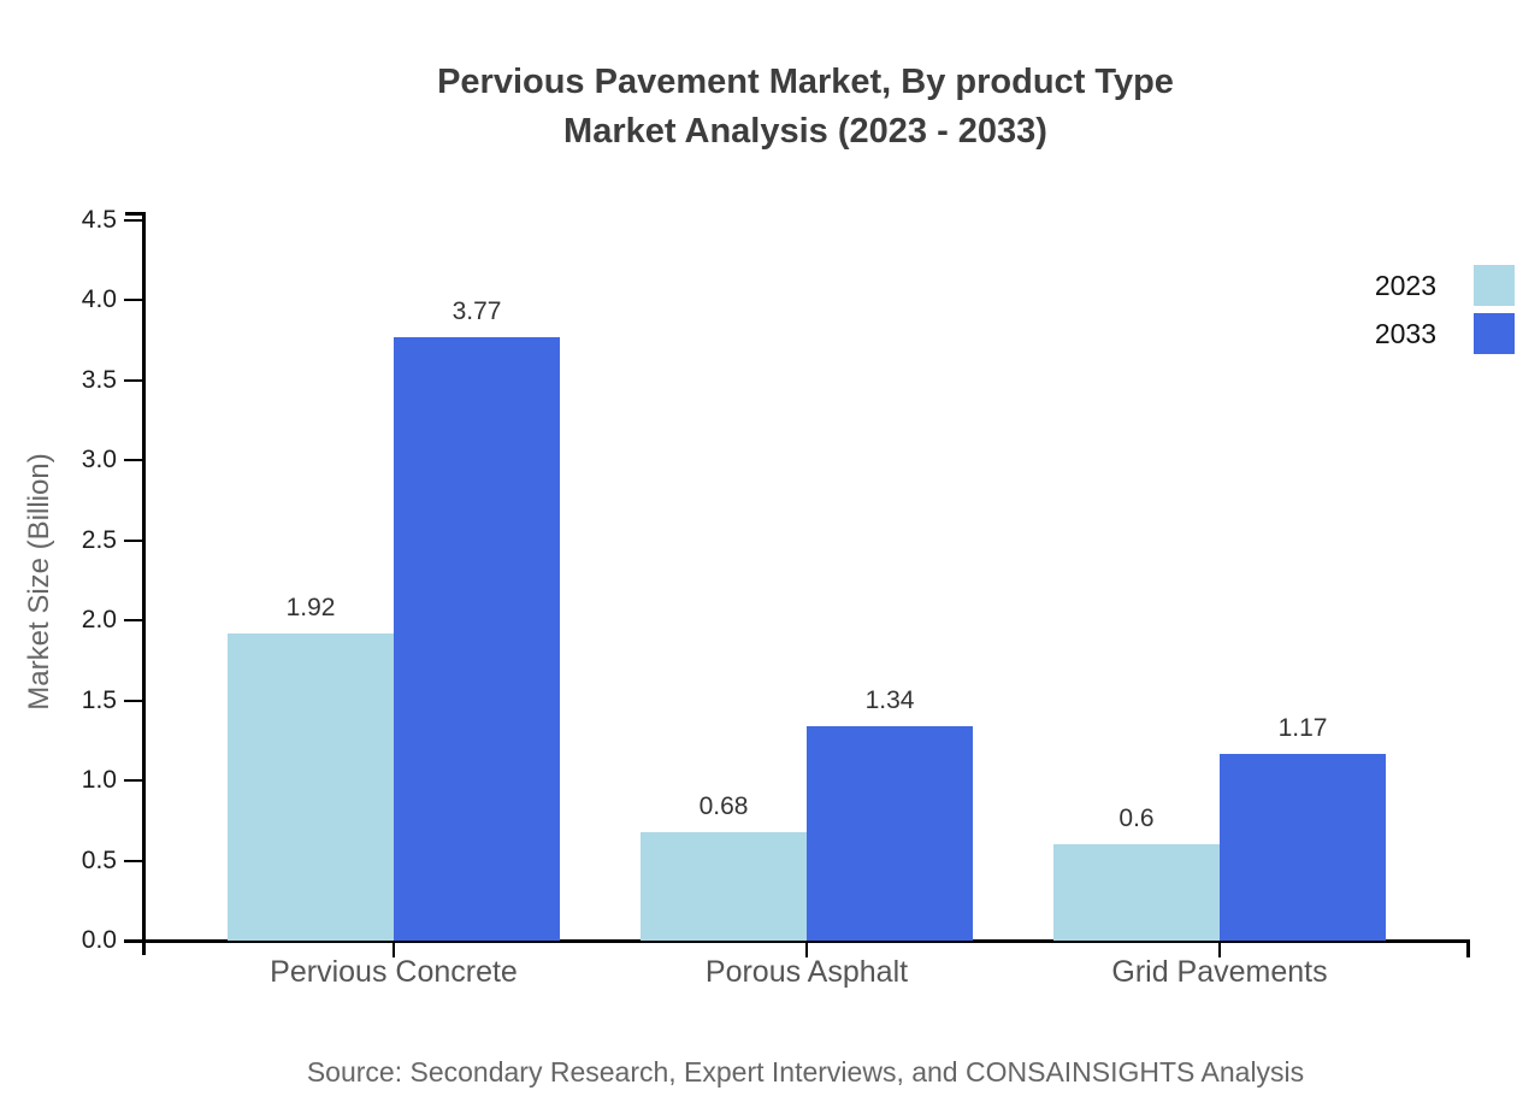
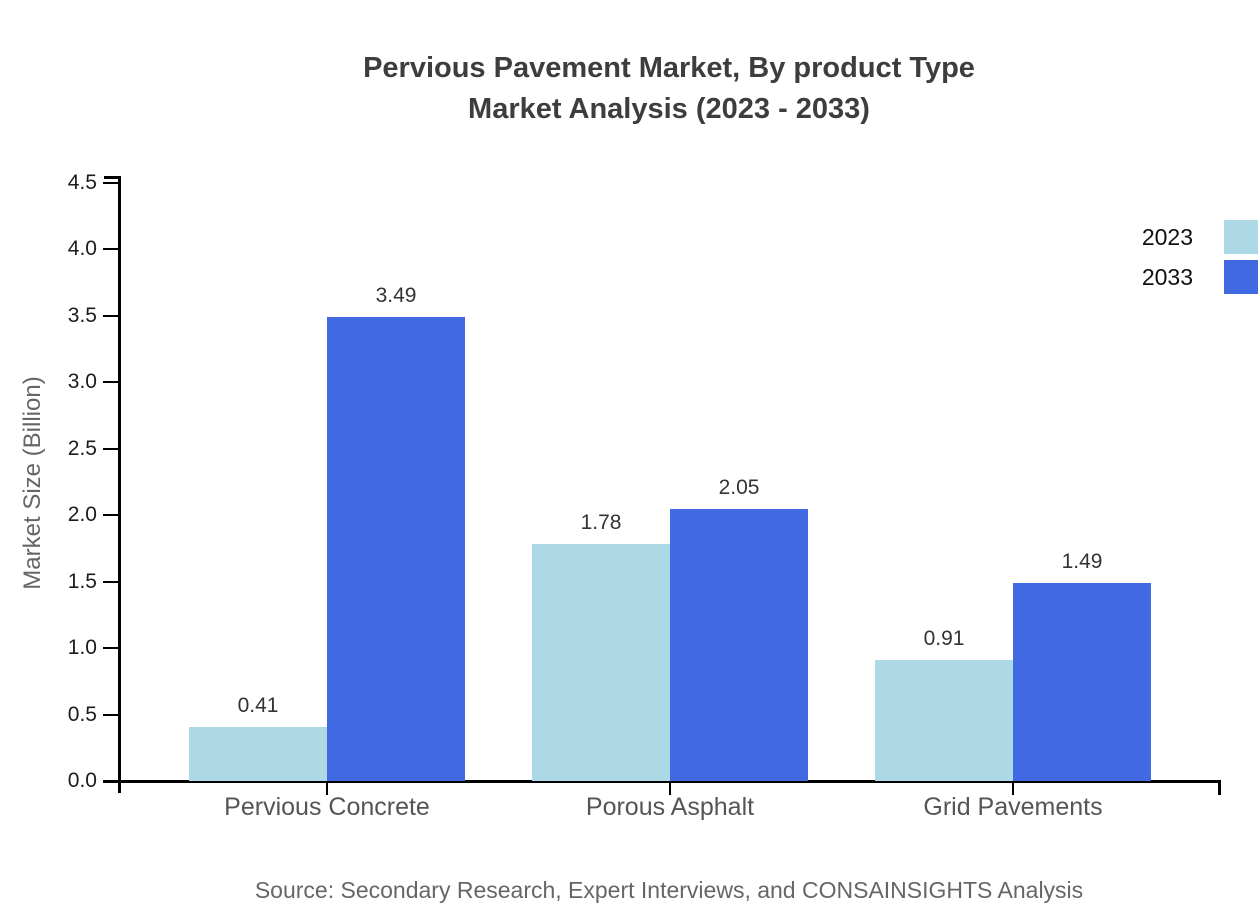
2023/Pervious Concrete: 1.92 -> 0.41
2033/Pervious Concrete: 3.77 -> 3.49
2023/Porous Asphalt: 0.68 -> 1.78
2033/Porous Asphalt: 1.34 -> 2.05
2023/Grid Pavements: 0.6 -> 0.91
2033/Grid Pavements: 1.17 -> 1.49
